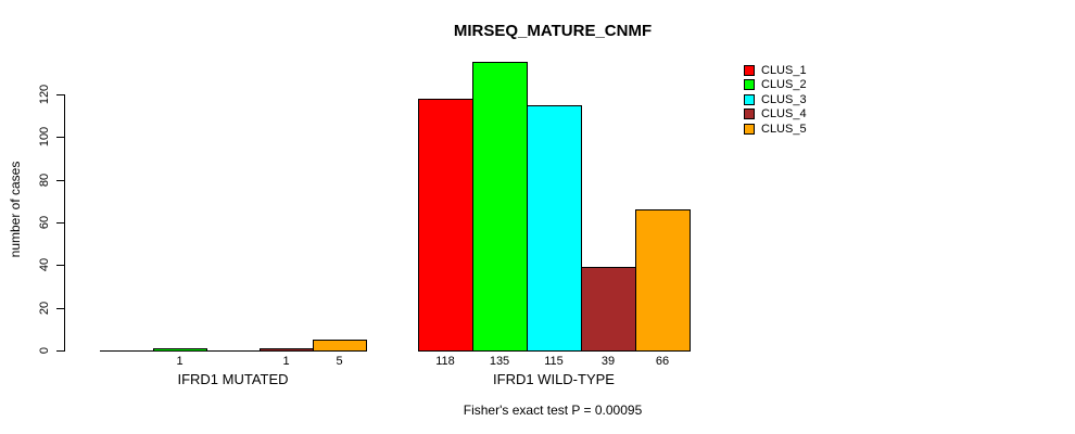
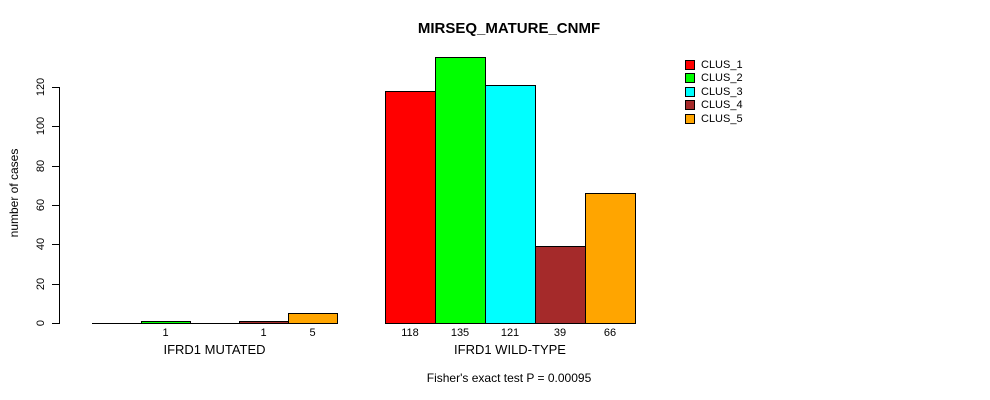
CLUS_3/IFRD1 WILD-TYPE: 115 -> 121
